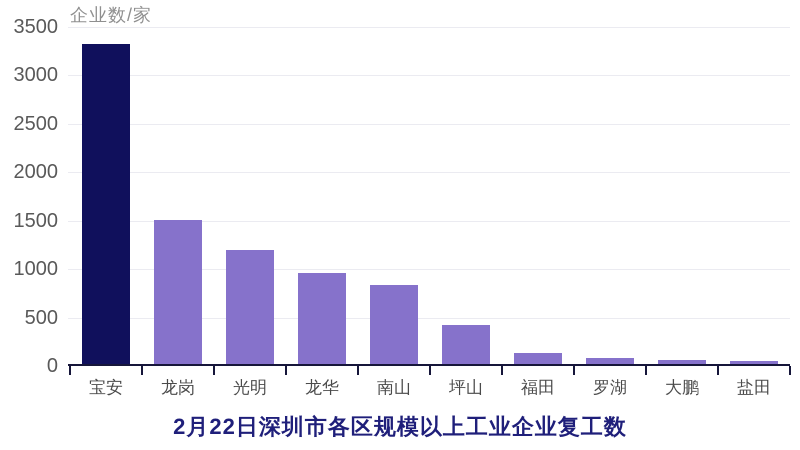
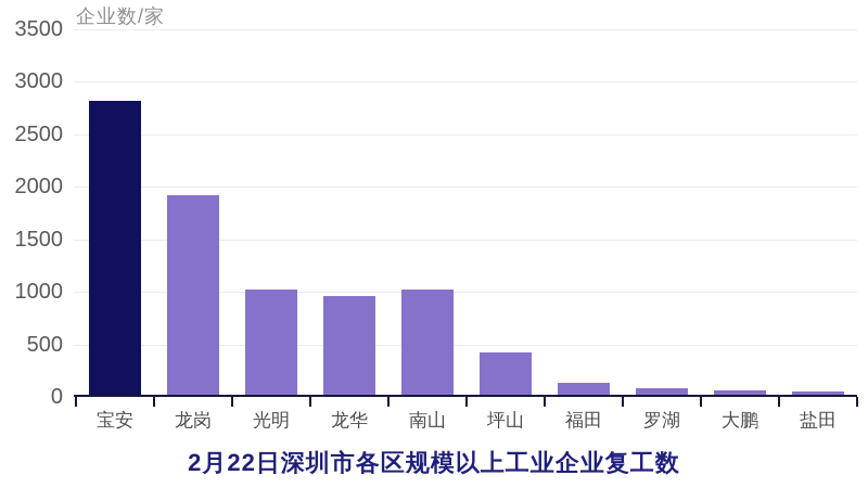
宝安: 3300 -> 2800
龙岗: 1500 -> 1900
光明: 1200 -> 1000
南山: 800 -> 1000
